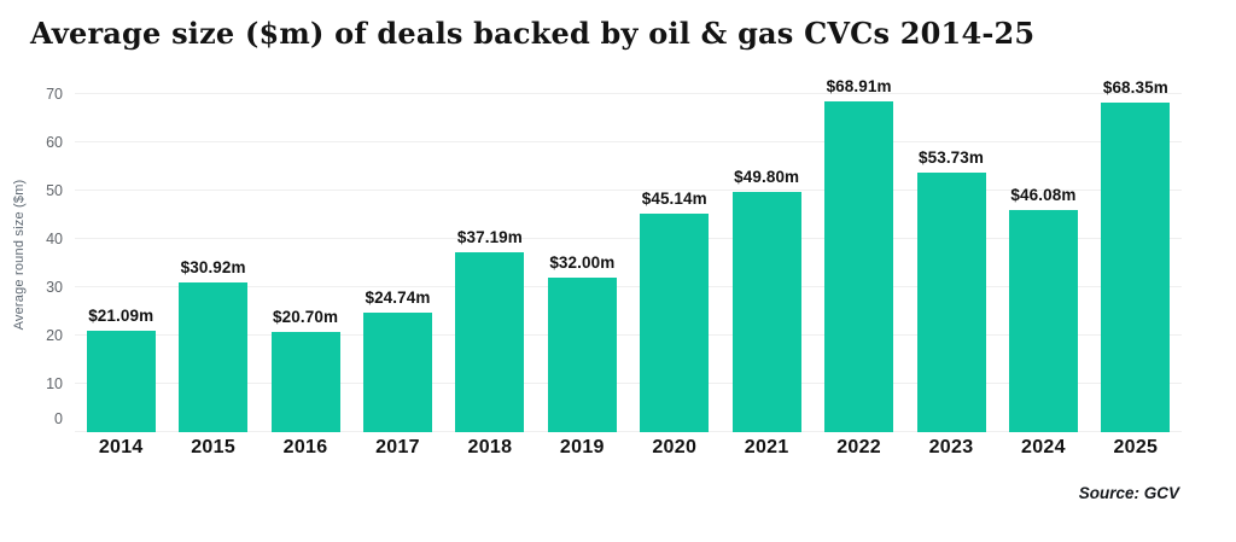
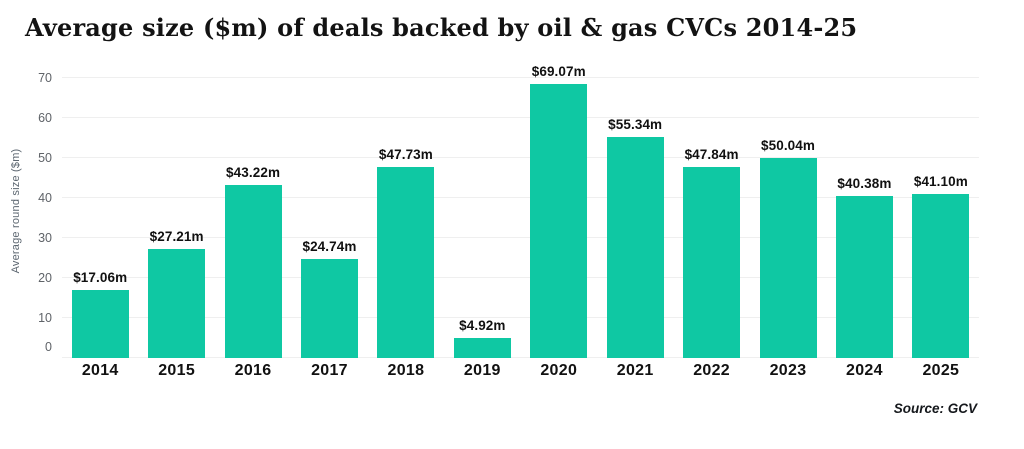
2014: $21.09m -> $17.06m
2015: $30.92m -> $27.21m
2016: $20.70m -> $43.22m
2018: $37.19m -> $47.73m
2019: $32.00m -> $4.92m
2020: $45.14m -> $69.07m
2021: $49.80m -> $55.34m
2022: $68.91m -> $47.84m
2023: $53.73m -> $50.04m
2024: $46.08m -> $40.38m
2025: $68.35m -> $41.10m
